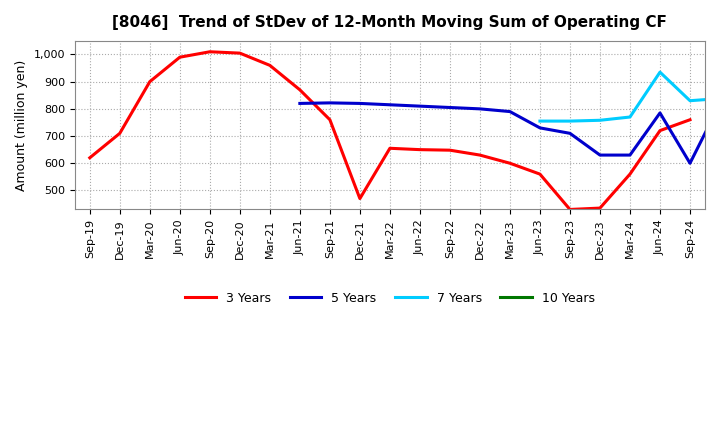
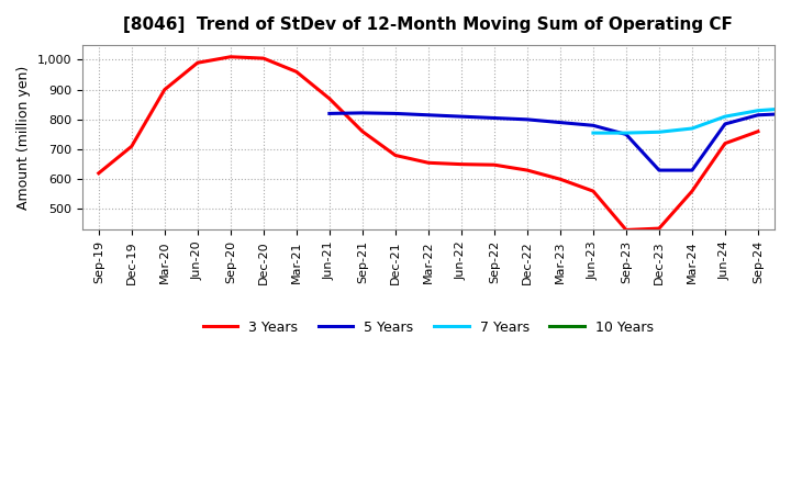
3 Years/Dec-21: 470 -> 680
5 Years/Jun-23: 730 -> 780
5 Years/Sep-23: 710 -> 750
7 Years/Jun-24: 935 -> 810
5 Years/Sep-24: 600 -> 815
